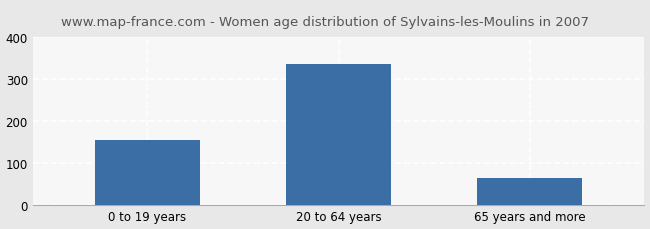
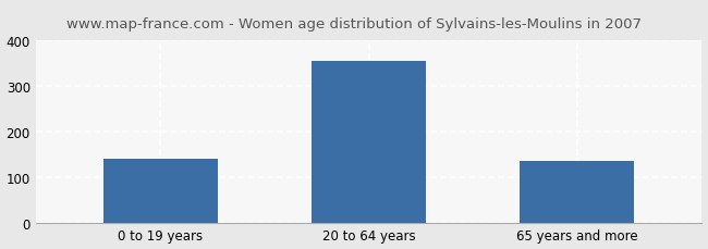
0 to 19 years: 155 -> 140
20 to 64 years: 335 -> 355
65 years and more: 65 -> 135
